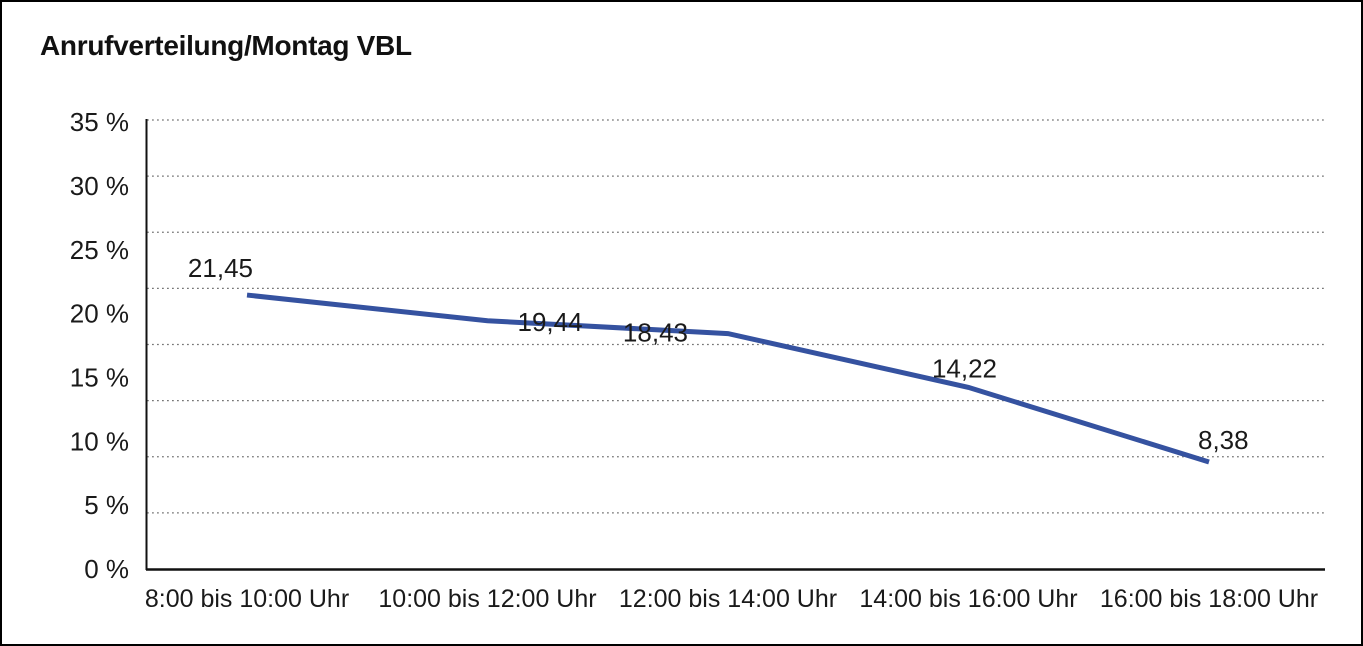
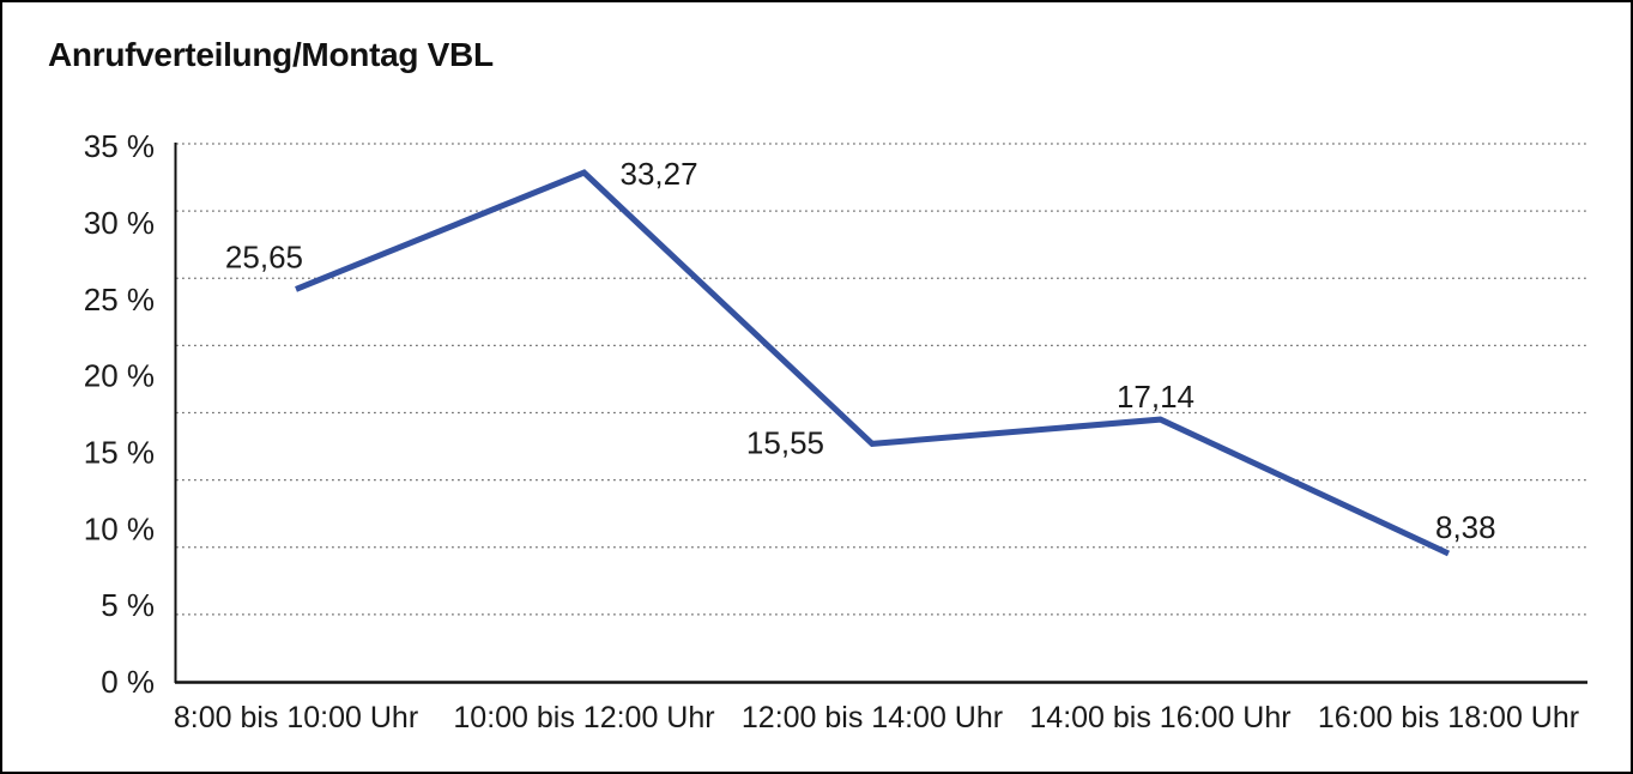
8:00 bis 10:00 Uhr: 21,45 -> 25,65
10:00 bis 12:00 Uhr: 19,44 -> 33,27
12:00 bis 14:00 Uhr: 18,43 -> 15,55
14:00 bis 16:00 Uhr: 14,22 -> 17,14
